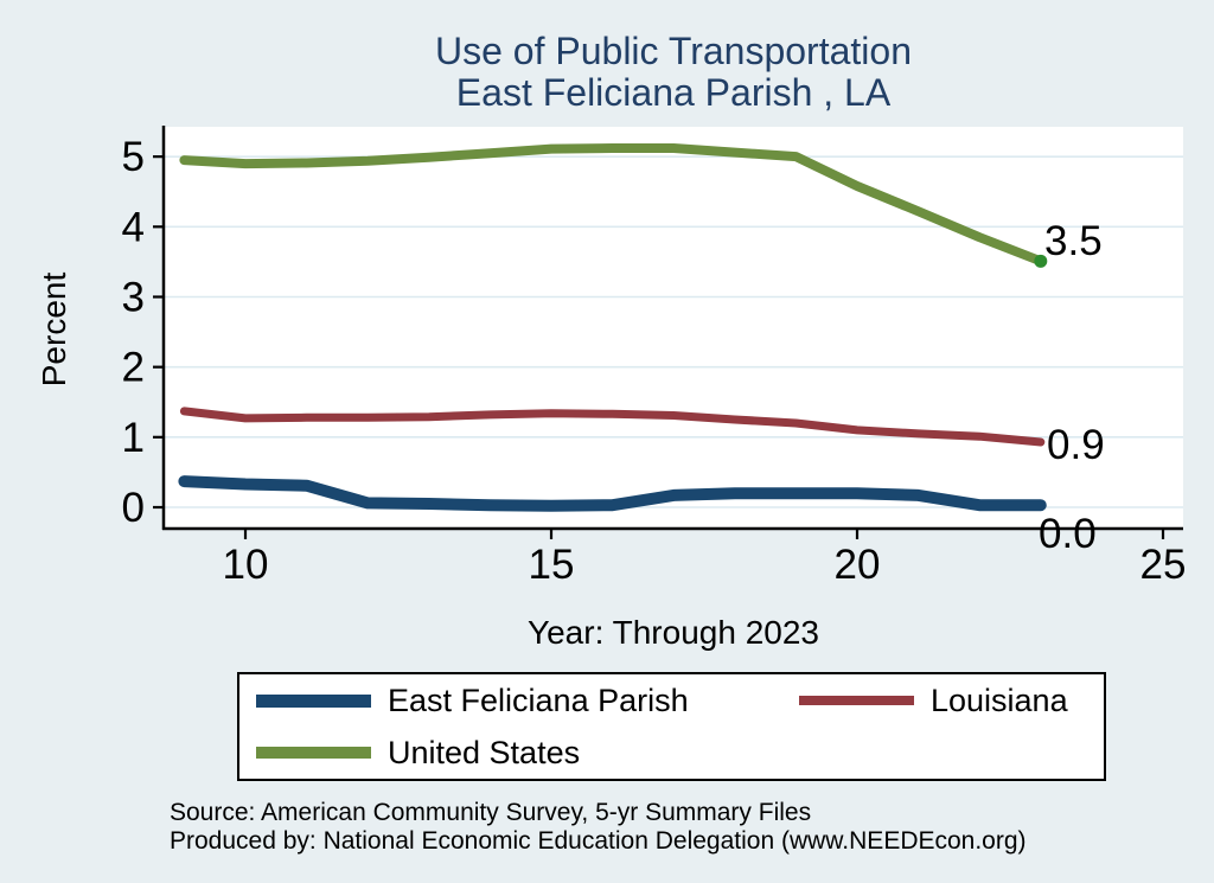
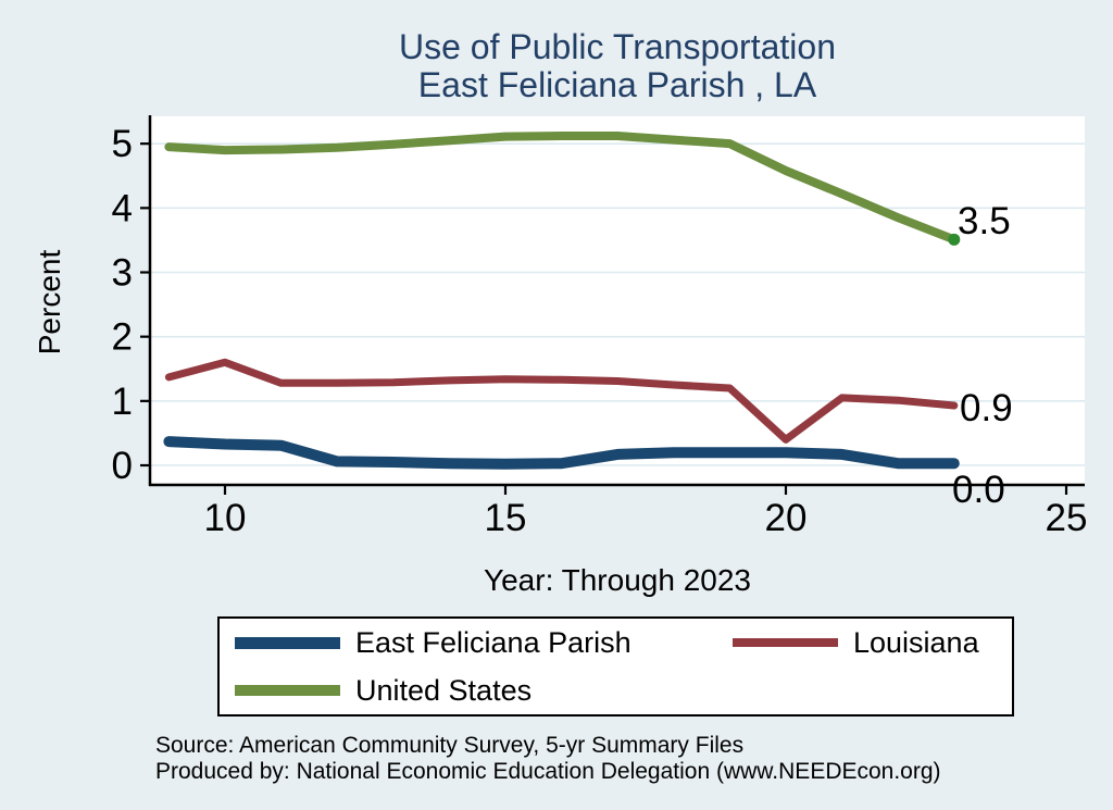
Louisiana/10: 1.3 -> 1.6
Louisiana/20: 1.1 -> 0.4
